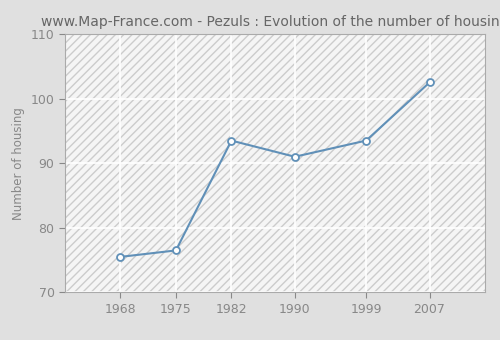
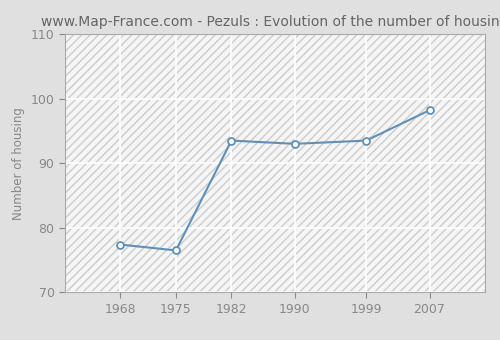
1968: 75.5 -> 77.4
1990: 91.0 -> 93.0
2007: 102.5 -> 98.2
